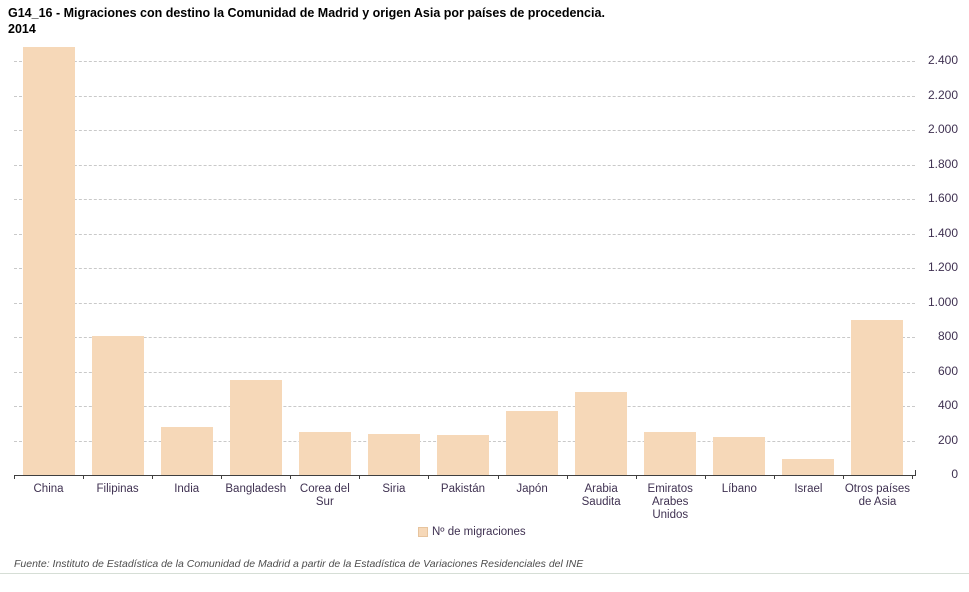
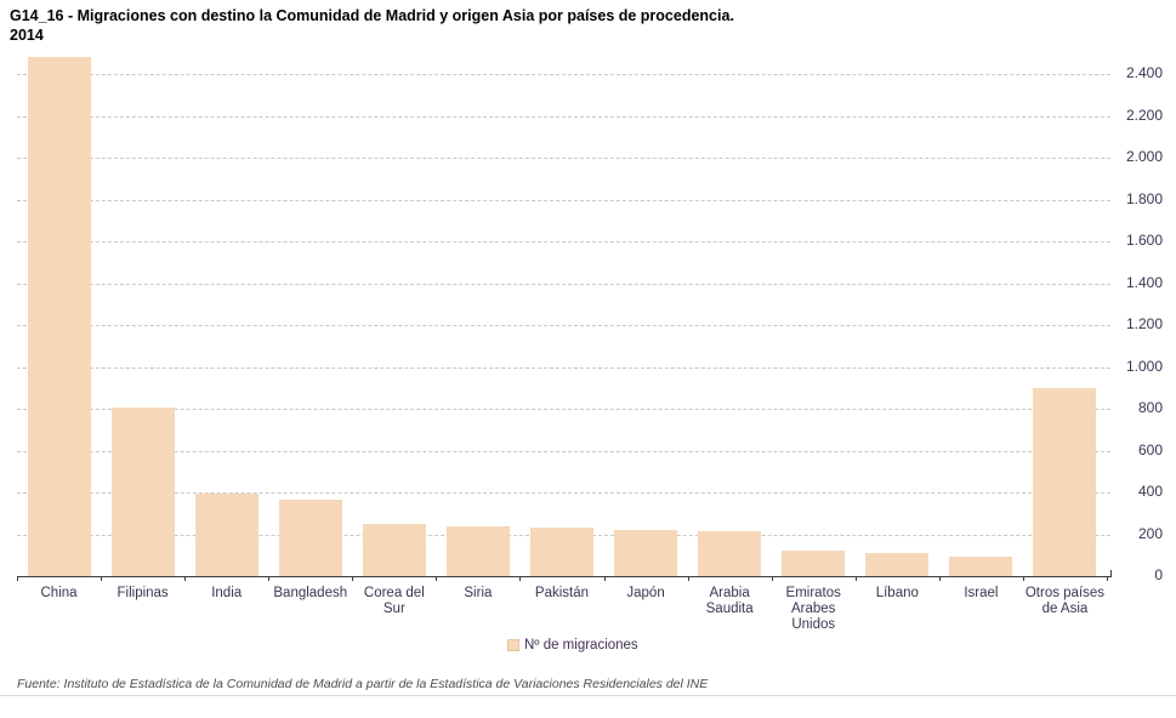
India: 280 -> 400
Bangladesh: 550 -> 360
Japón: 370 -> 220
Arabia Saudita: 480 -> 220
Emiratos Arabes Unidos: 250 -> 120
Líbano: 220 -> 110
